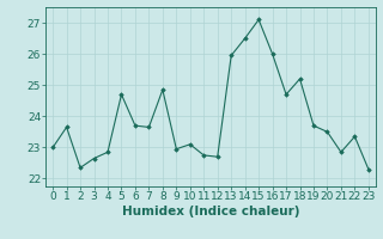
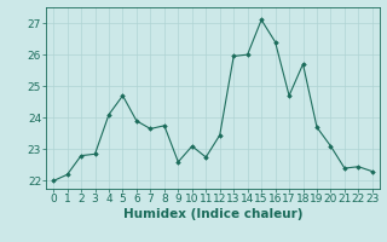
0: 23.00 -> 22.00
1: 23.65 -> 22.20
2: 22.35 -> 22.80
3: 22.65 -> 22.85
4: 22.85 -> 24.10
6: 23.70 -> 23.90
8: 24.85 -> 23.75
9: 22.95 -> 22.60
12: 22.70 -> 23.45
14: 26.50 -> 26.00
16: 26.00 -> 26.40
18: 25.20 -> 25.70
20: 23.50 -> 23.10
21: 22.85 -> 22.40
22: 23.35 -> 22.45
